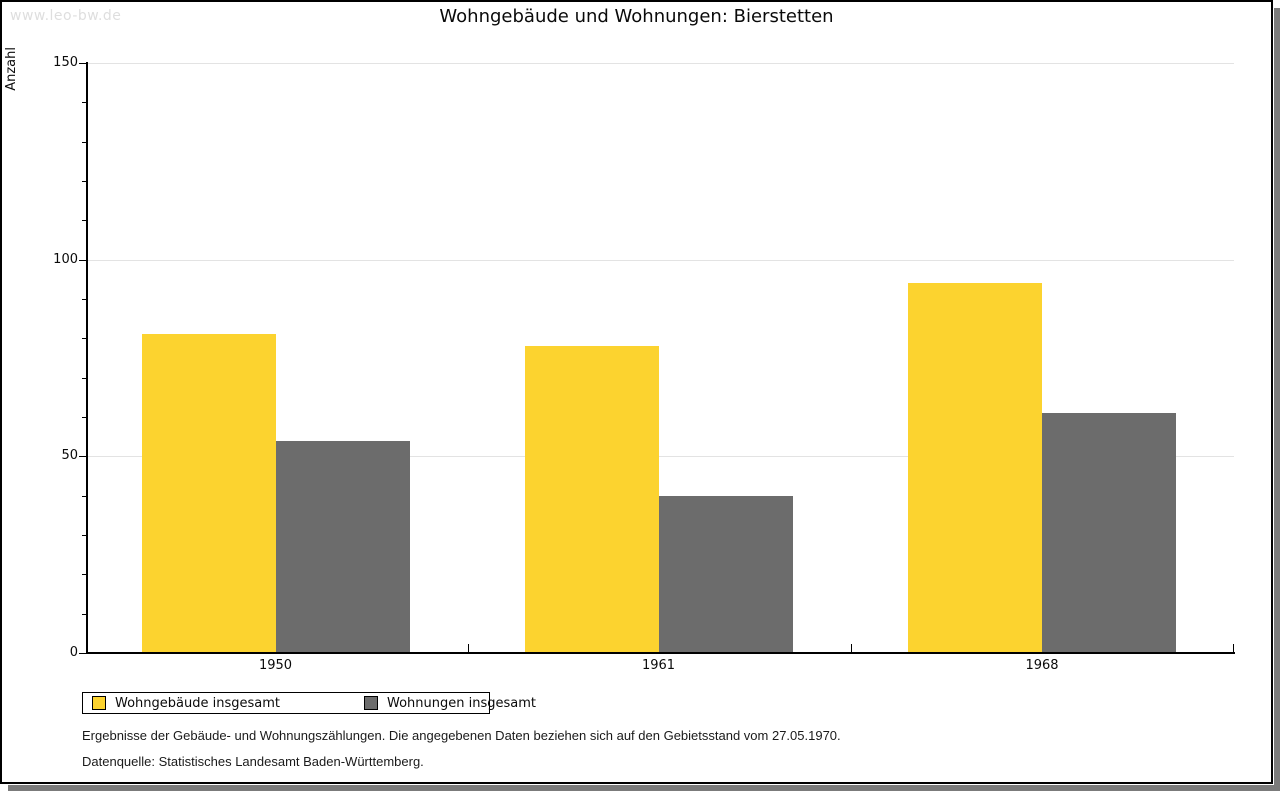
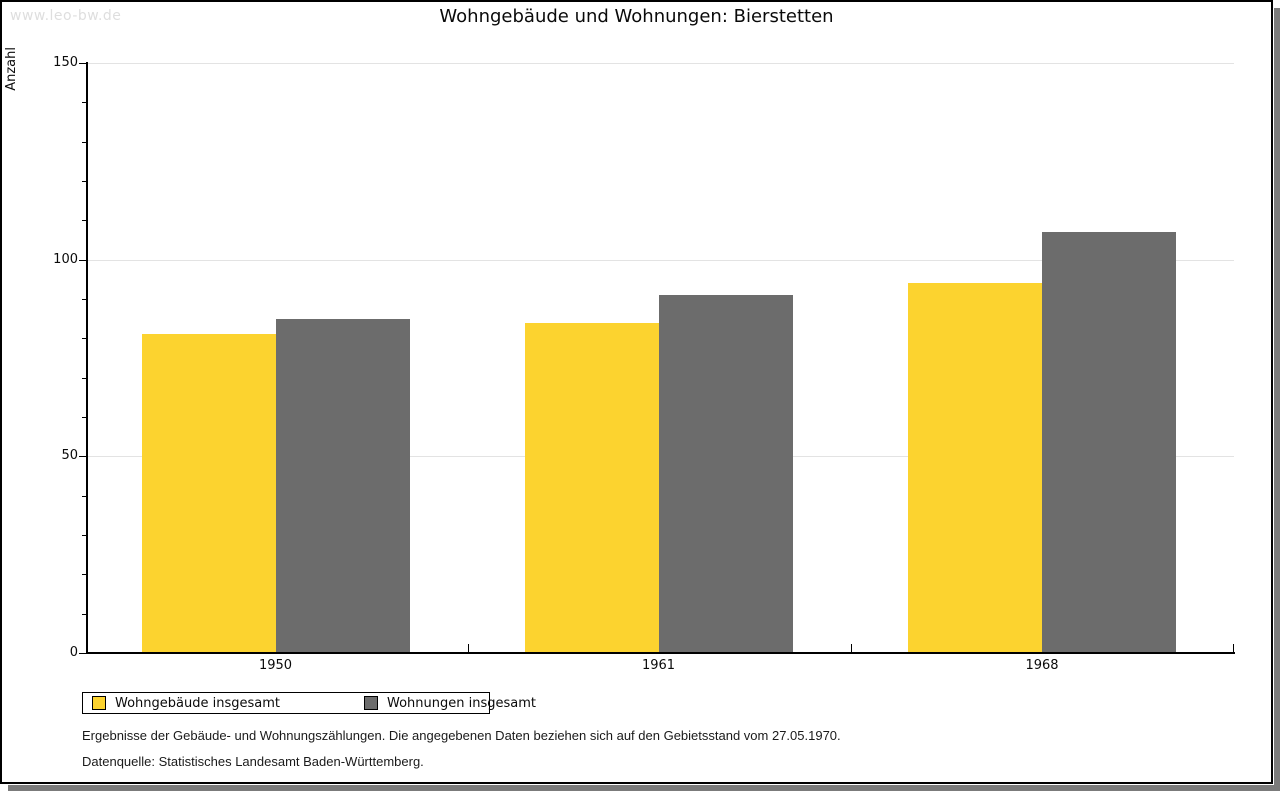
Wohnungen insgesamt/1950: 54 -> 85
Wohngebäude insgesamt/1961: 78 -> 84
Wohnungen insgesamt/1961: 40 -> 91
Wohnungen insgesamt/1968: 61 -> 107
